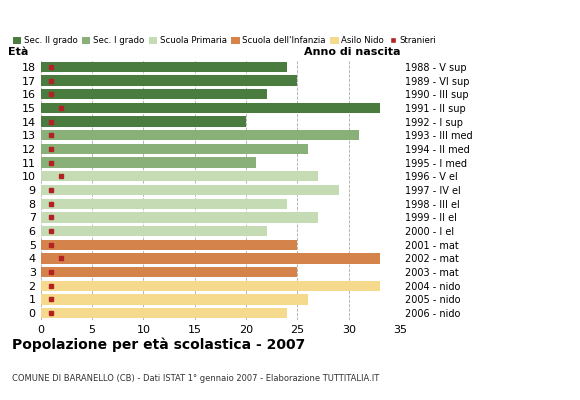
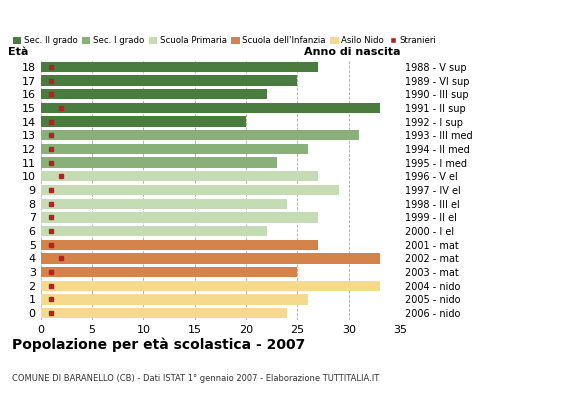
18: 24 -> 27
11: 21 -> 23
5: 25 -> 27
